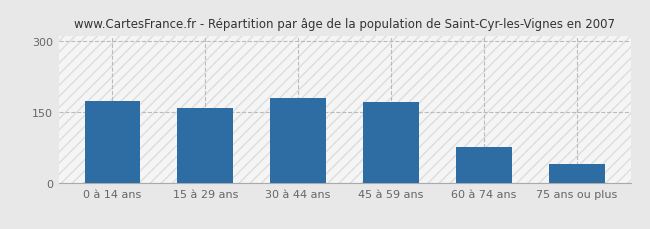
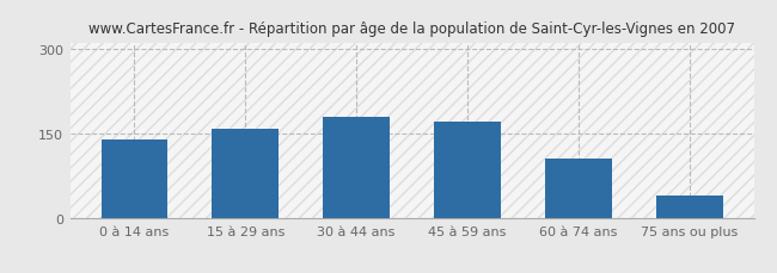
0 à 14 ans: 172 -> 140
60 à 74 ans: 75 -> 105
